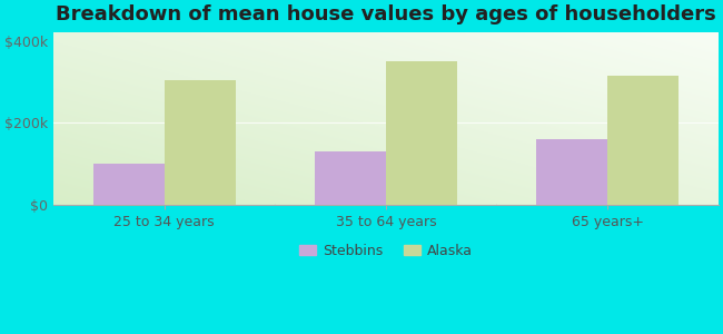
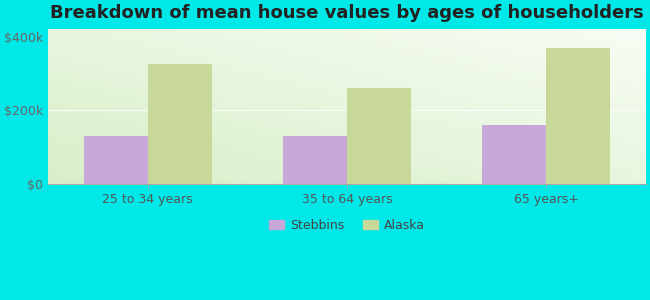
Stebbins/25 to 34 years: $100k -> $130k
Alaska/25 to 34 years: $305k -> $325k
Alaska/35 to 64 years: $350k -> $260k
Alaska/65 years+: $315k -> $370k
